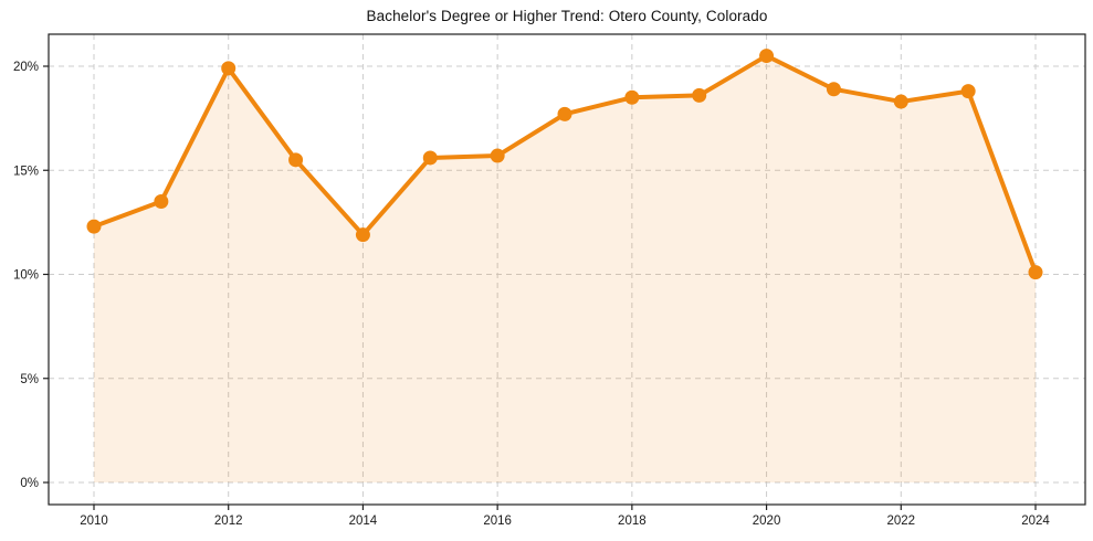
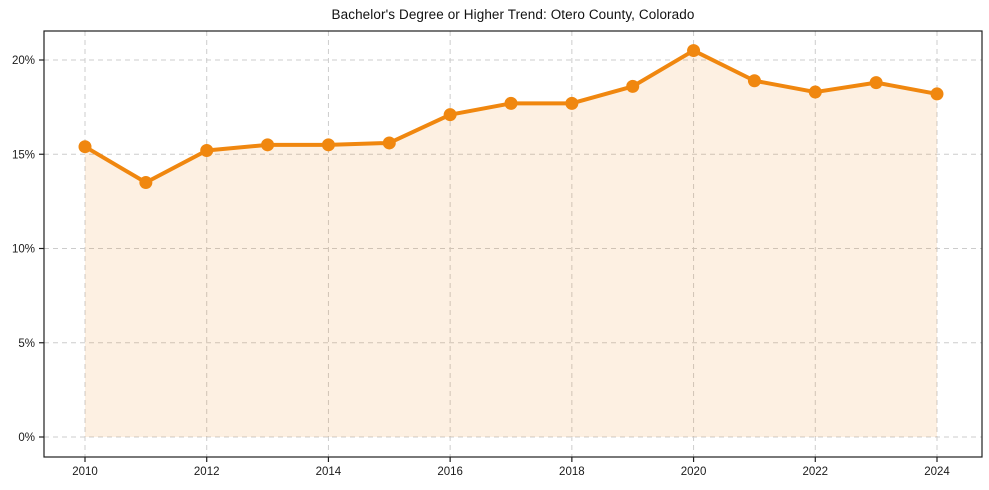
2010: 12.3% -> 15.4%
2012: 19.9% -> 15.2%
2014: 11.9% -> 15.5%
2016: 15.7% -> 17.1%
2018: 18.5% -> 17.7%
2024: 10.1% -> 18.2%
